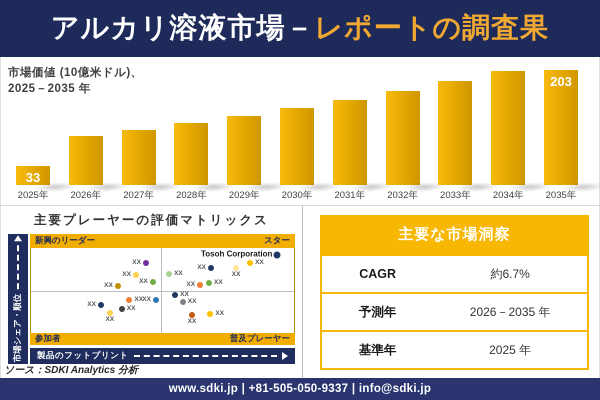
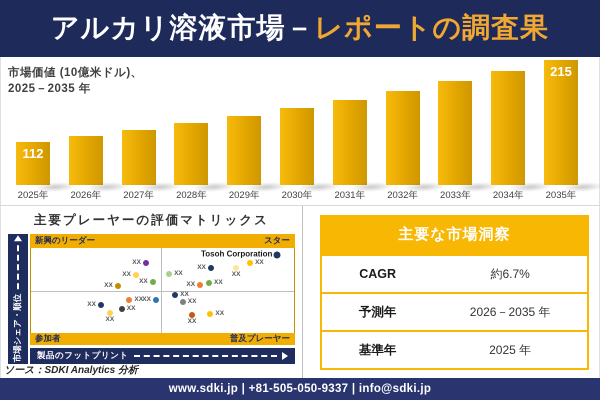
市場価値 (10億米ドル)、/2025年: 33 -> 112
市場価値 (10億米ドル)、/2035年: 203 -> 215
